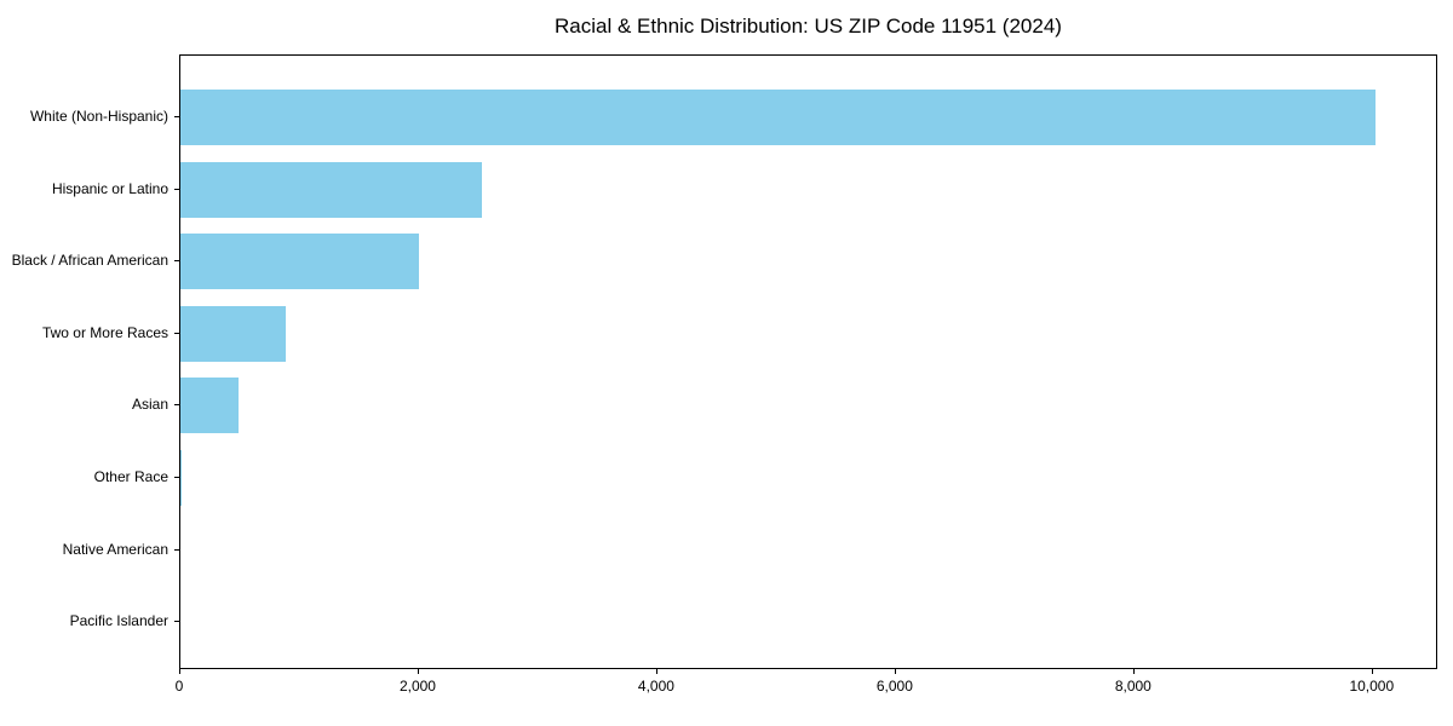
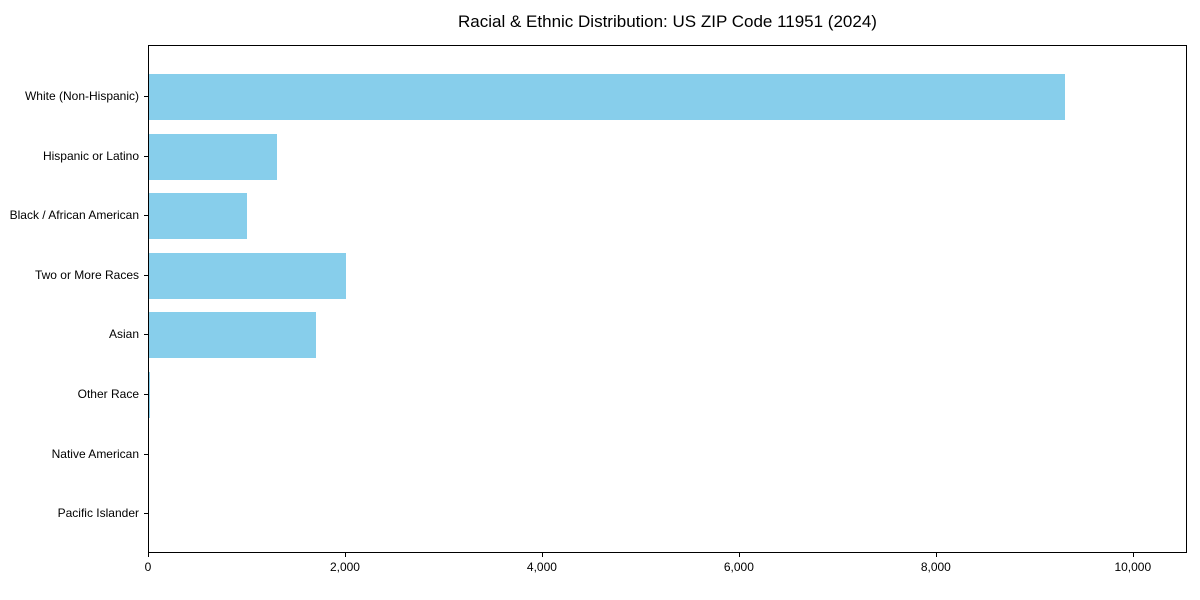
White (Non-Hispanic): 10000 -> 9300
Hispanic or Latino: 2500 -> 1300
Black / African American: 2000 -> 1000
Two or More Races: 900 -> 2000
Asian: 500 -> 1700
